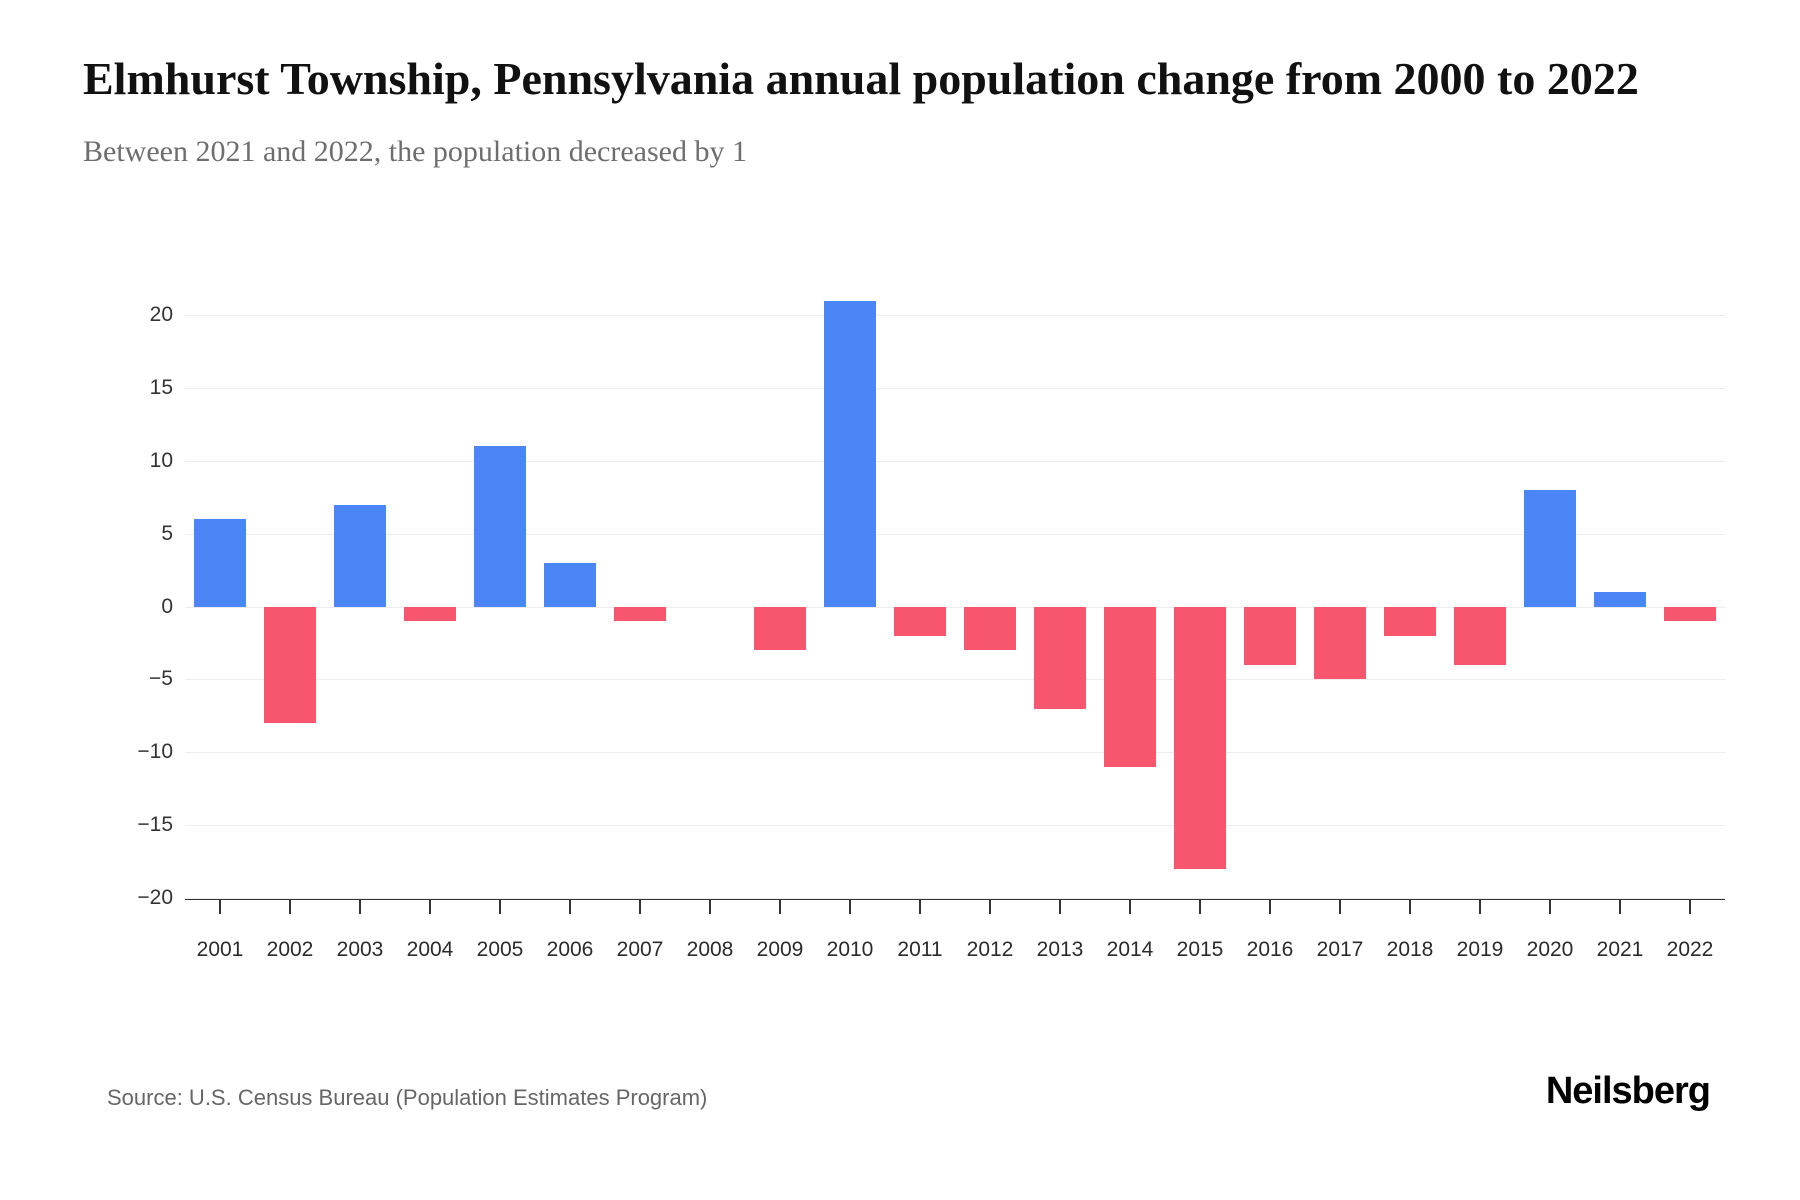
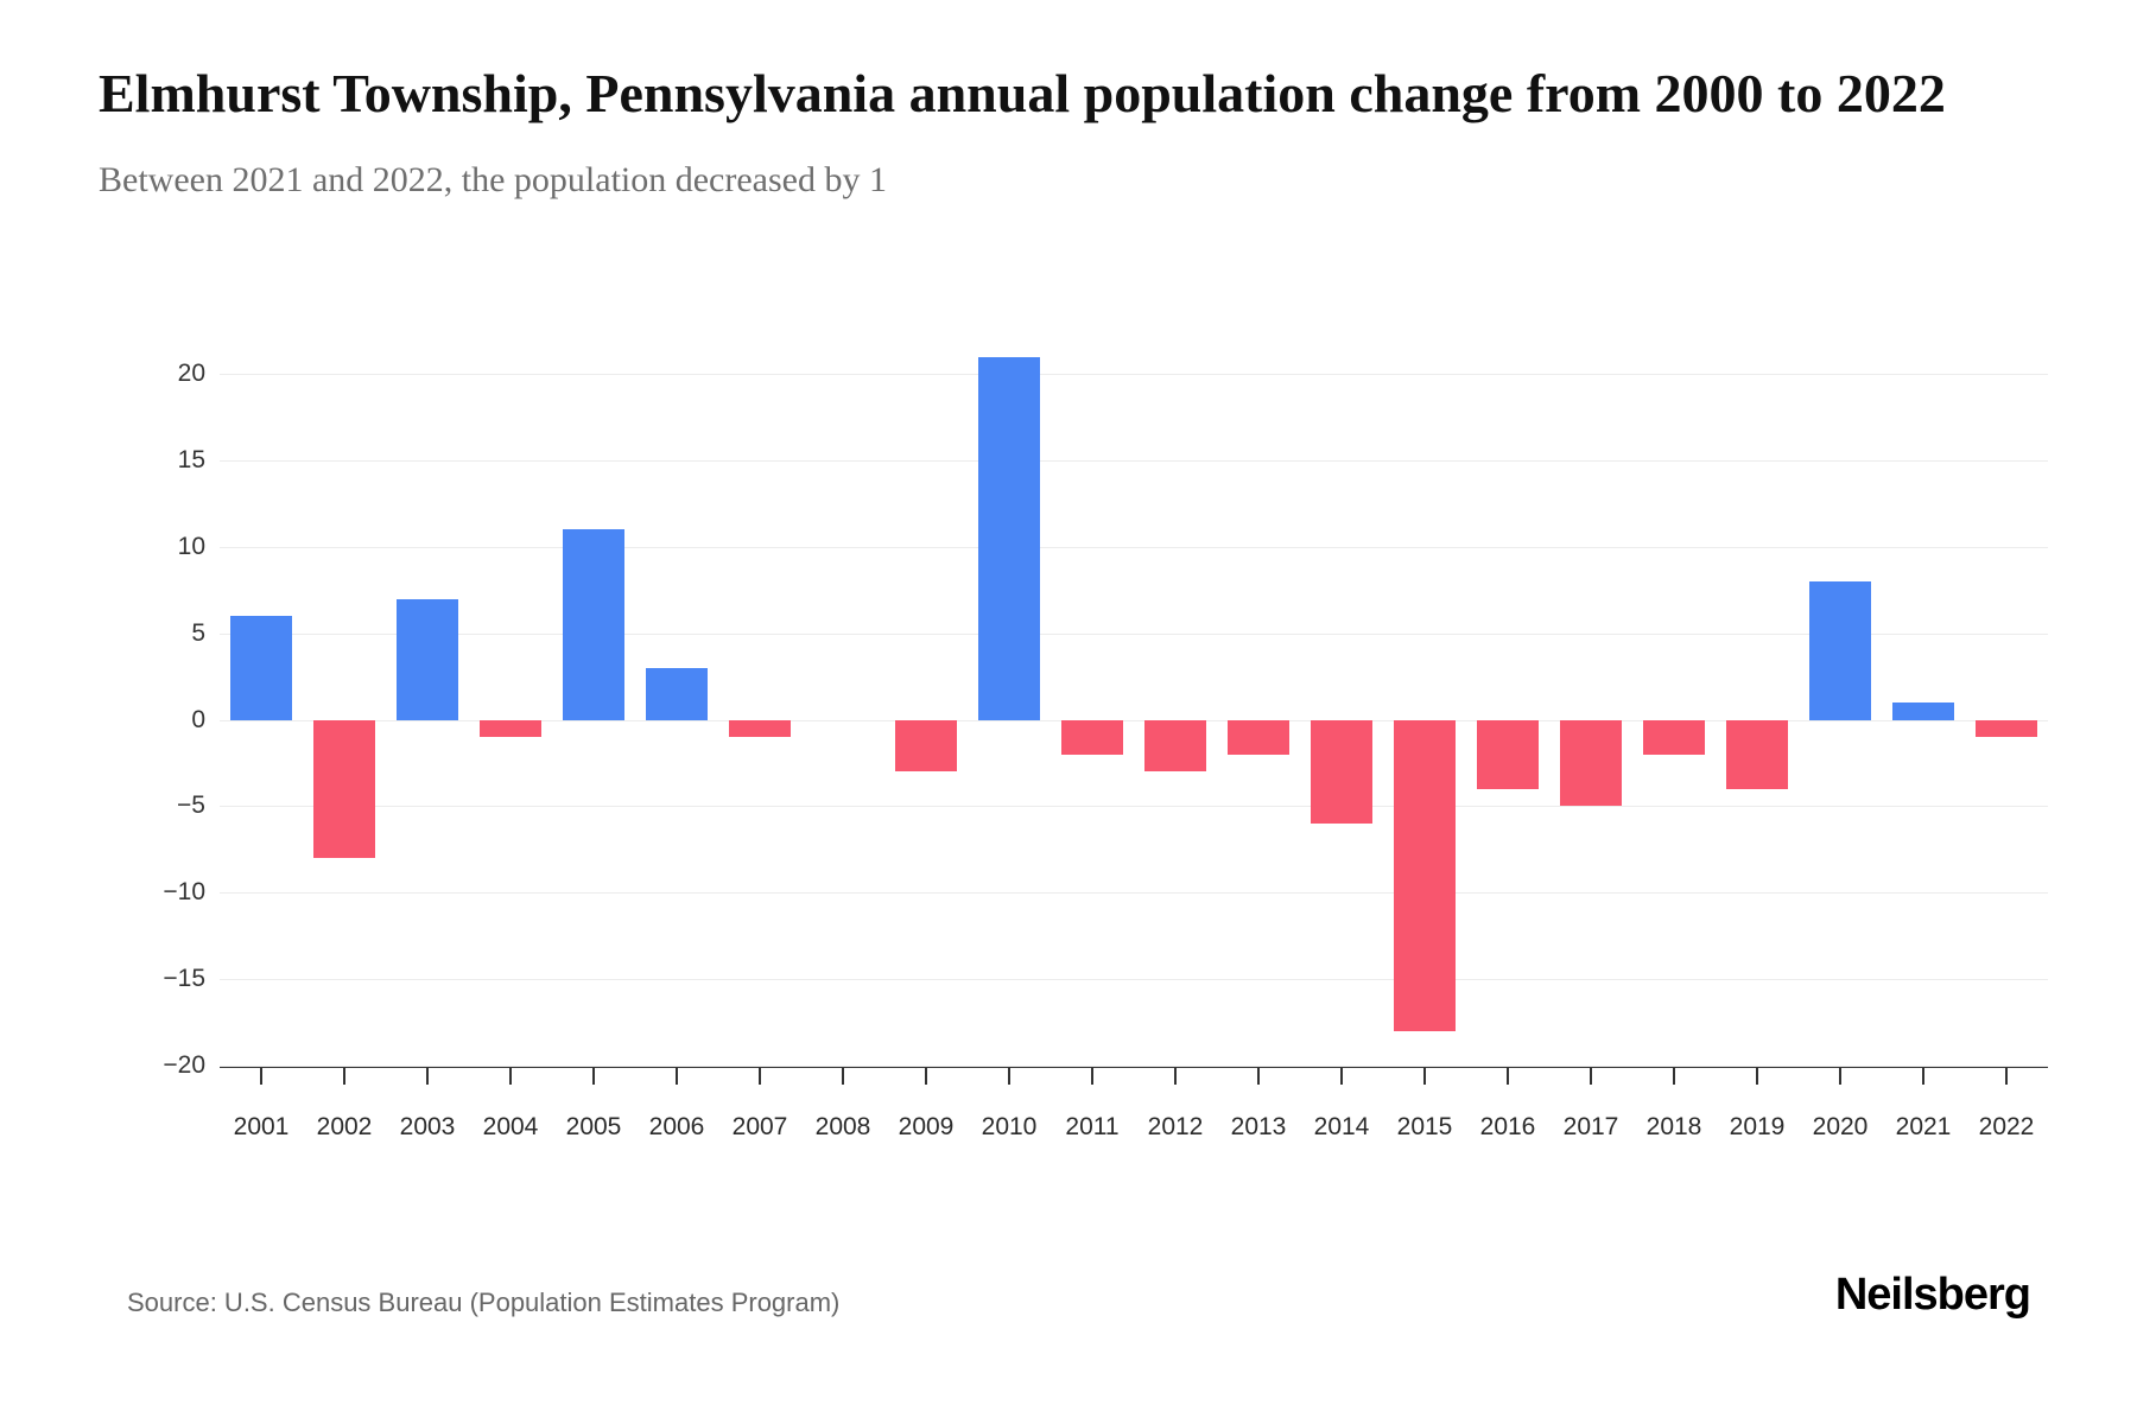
2013: -7 -> -2
2014: -11 -> -6
